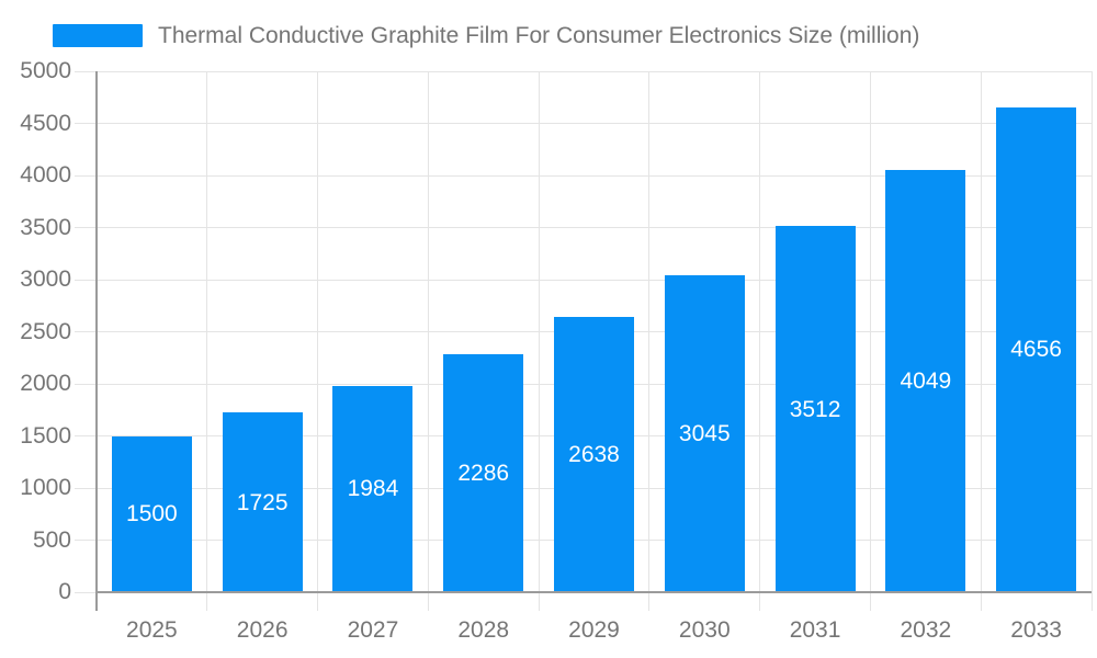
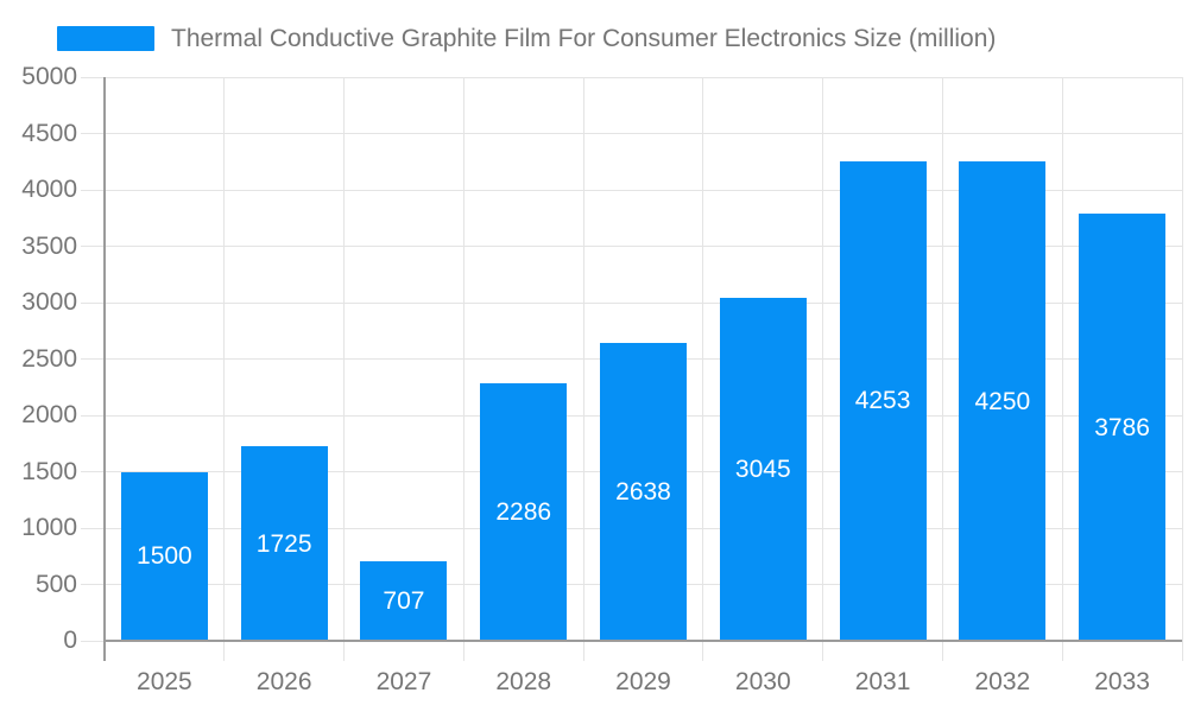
2027: 1984 -> 707
2031: 3512 -> 4253
2032: 4049 -> 4250
2033: 4656 -> 3786
